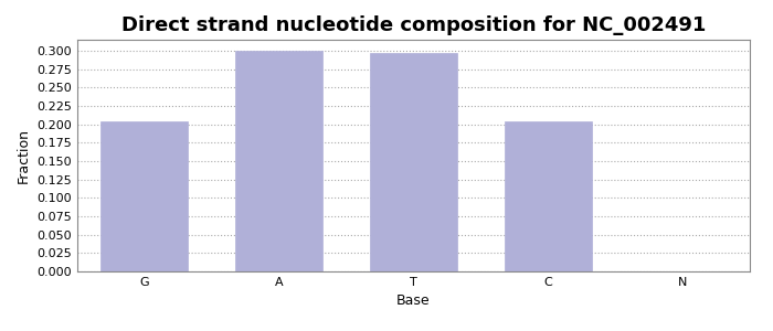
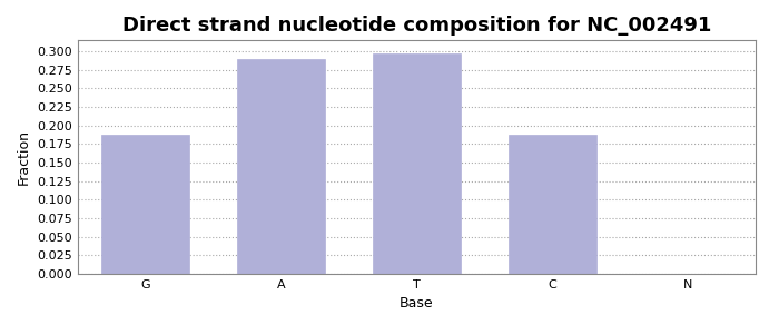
G: 0.204 -> 0.188
A: 0.300 -> 0.290
C: 0.204 -> 0.188
